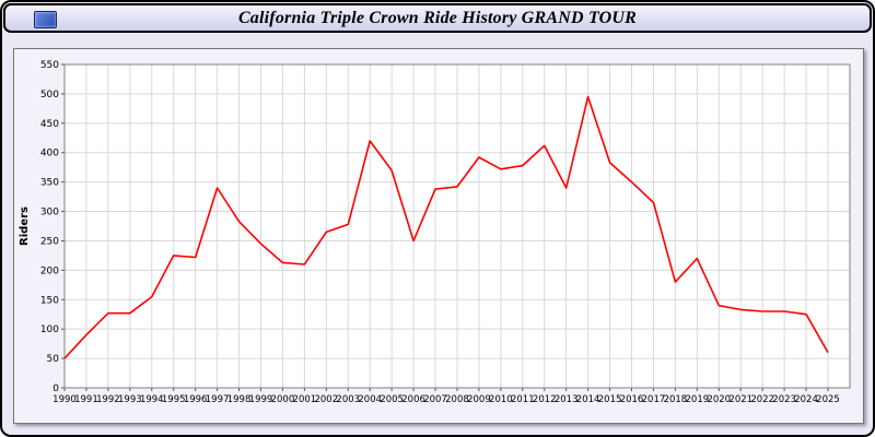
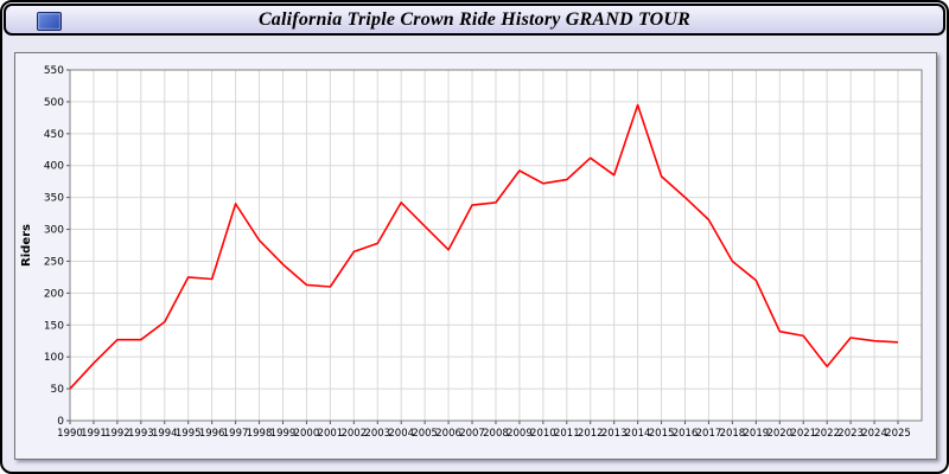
2004: 420 -> 340
2005: 370 -> 300
2006: 250 -> 270
2013: 340 -> 380
2018: 180 -> 250
2022: 130 -> 80
2025: 60 -> 120
